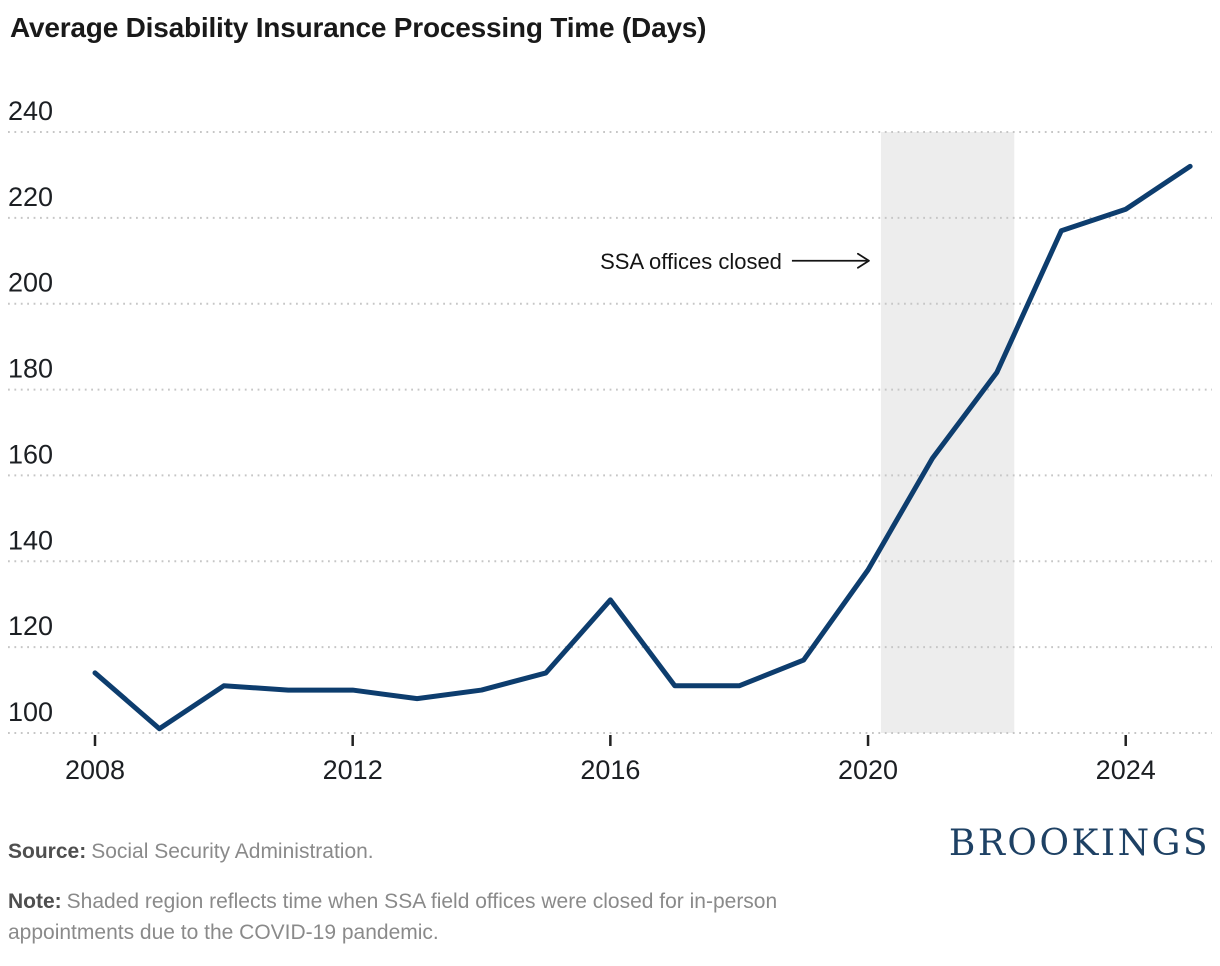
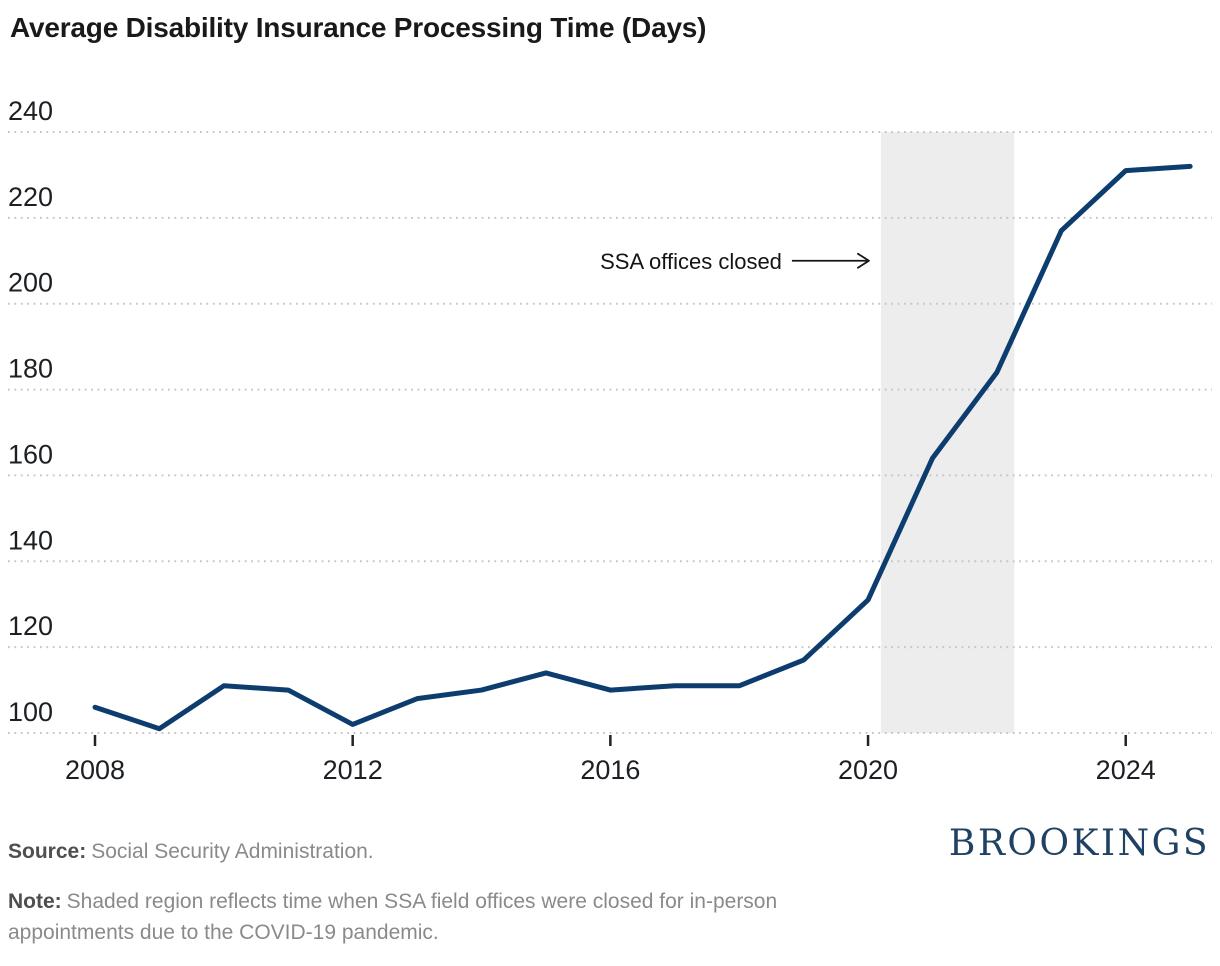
2008: 114 -> 106
2012: 110 -> 102
2016: 131 -> 110
2020: 138 -> 131
2024: 222 -> 231
